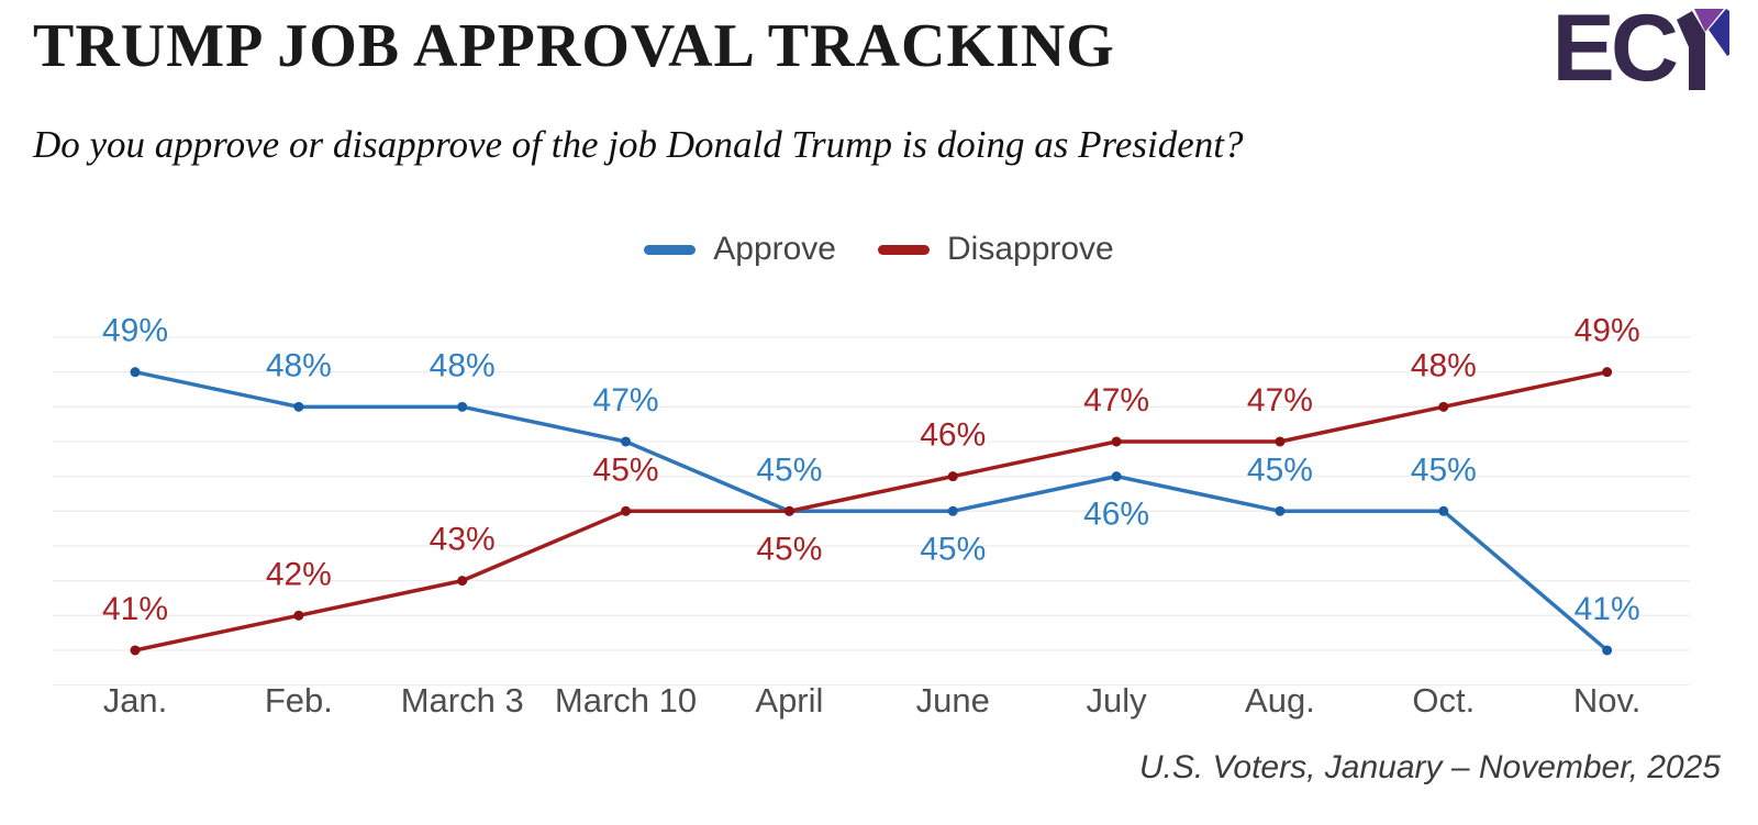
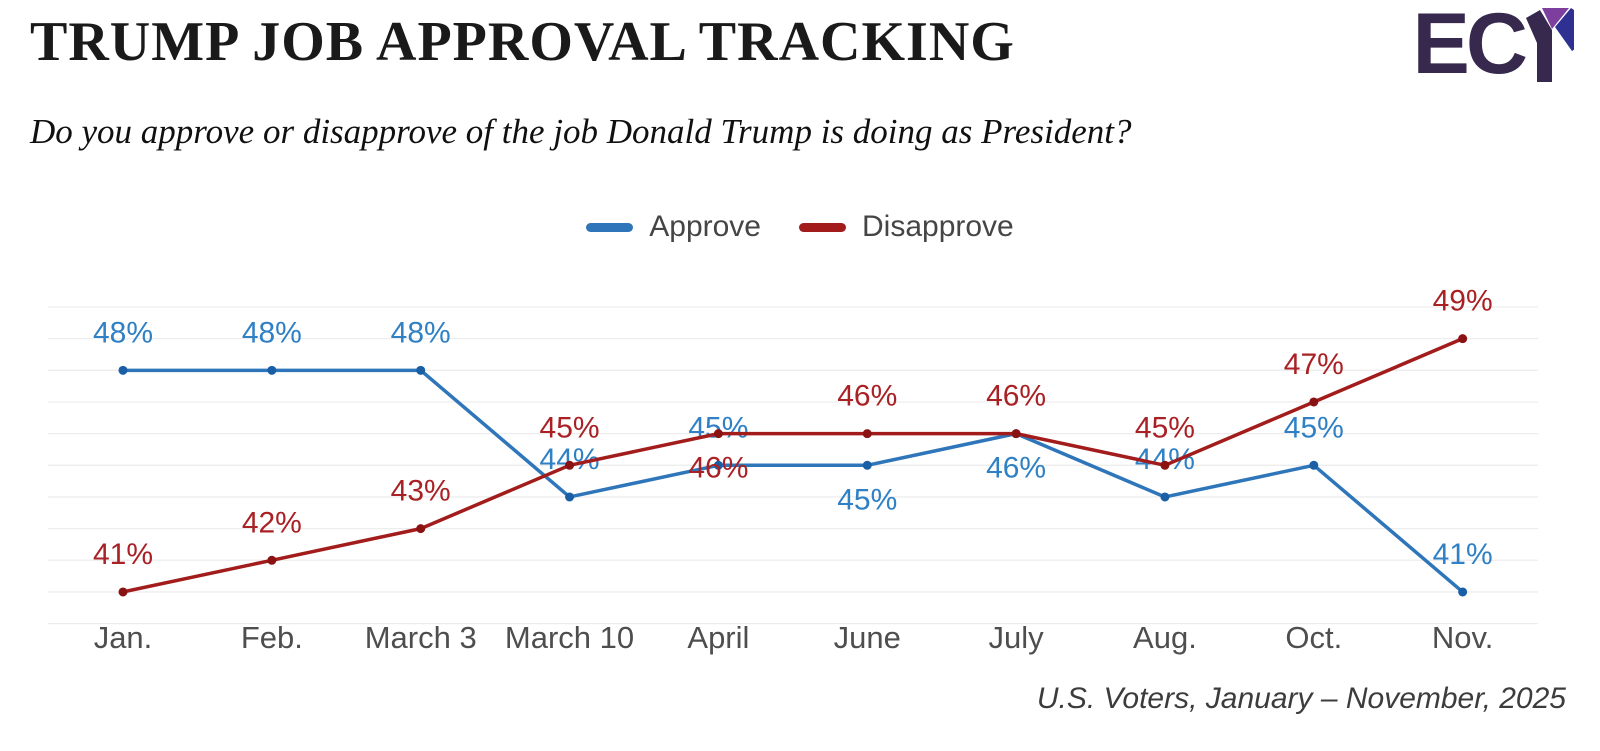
Approve/Jan.: 49% -> 48%
Approve/March 10: 47% -> 44%
Disapprove/April: 45% -> 46%
Disapprove/July: 47% -> 46%
Approve/Aug.: 45% -> 44%
Disapprove/Aug.: 47% -> 45%
Disapprove/Oct.: 48% -> 47%
